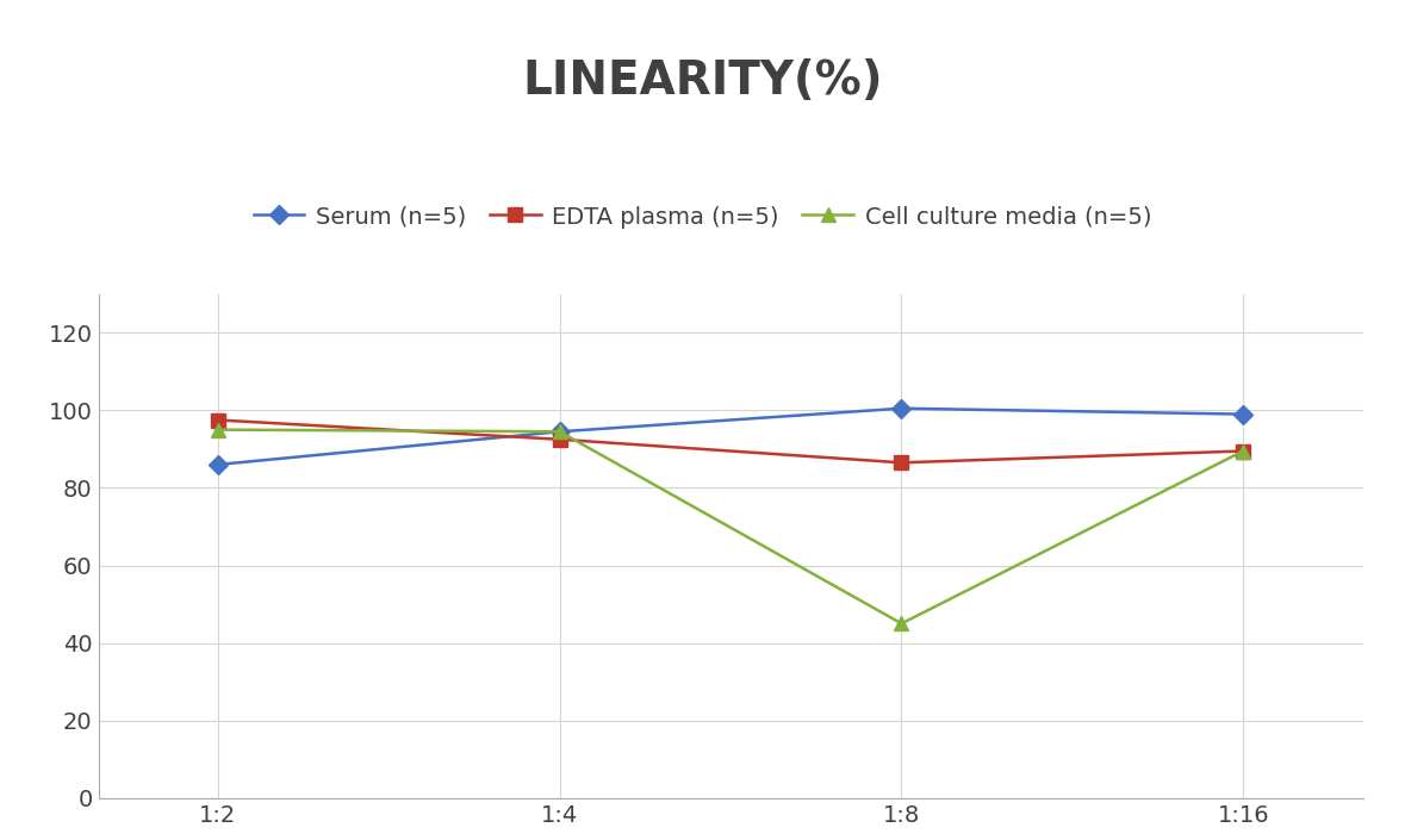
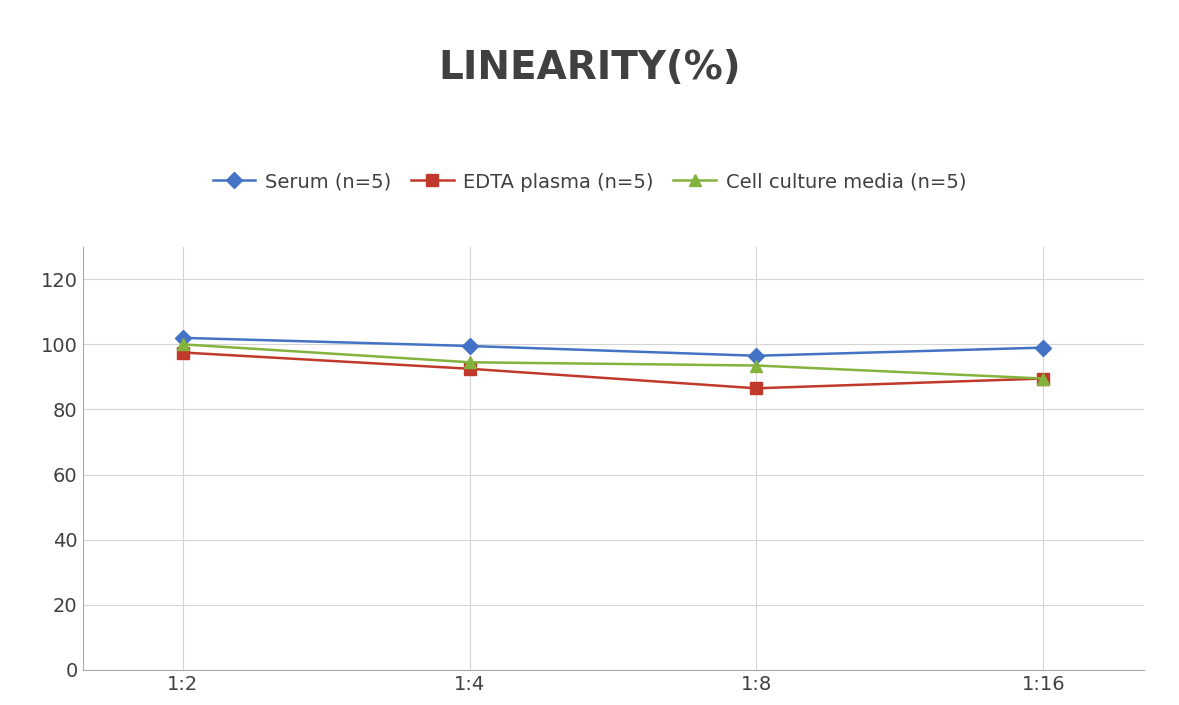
Serum (n=5)/1:2: 86.0 -> 102.0
Cell culture media (n=5)/1:2: 95.0 -> 100.0
Serum (n=5)/1:4: 94.5 -> 99.5
Serum (n=5)/1:8: 100.5 -> 96.5
Cell culture media (n=5)/1:8: 45.0 -> 93.5
